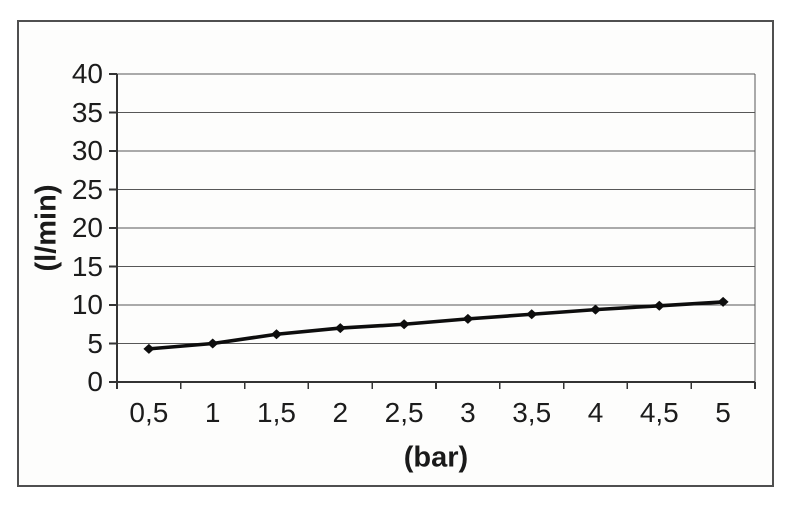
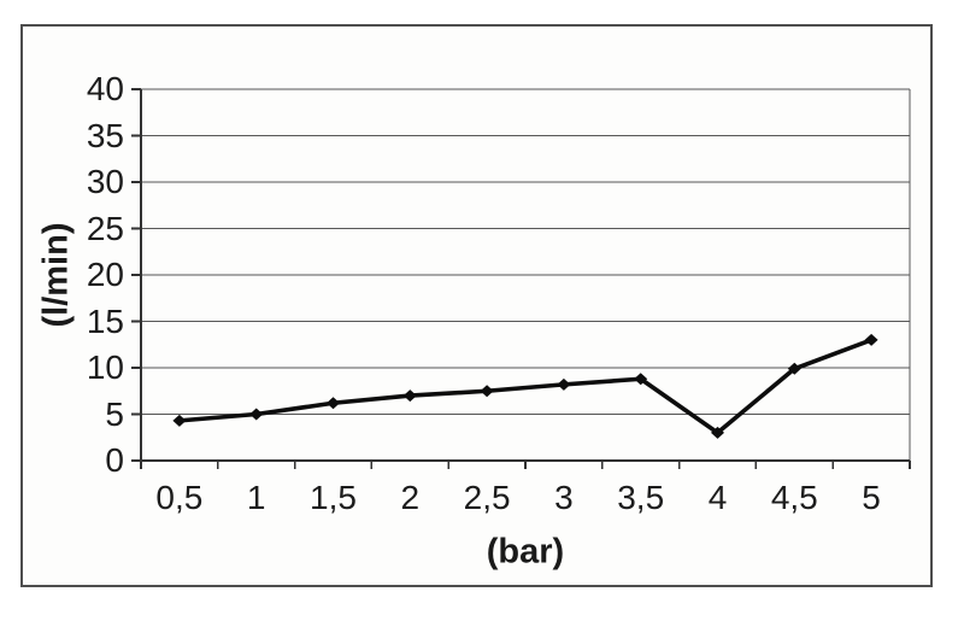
4: 9 -> 3
5: 10 -> 13
